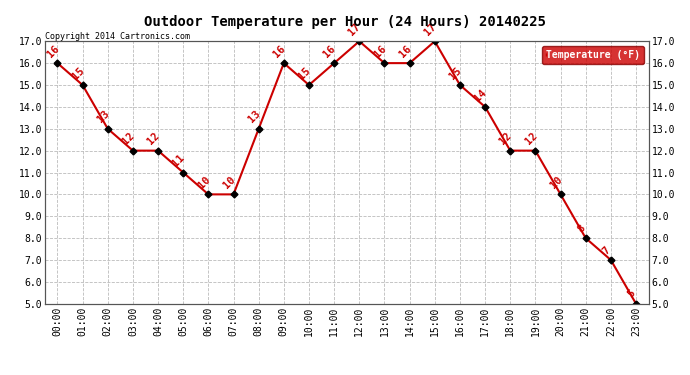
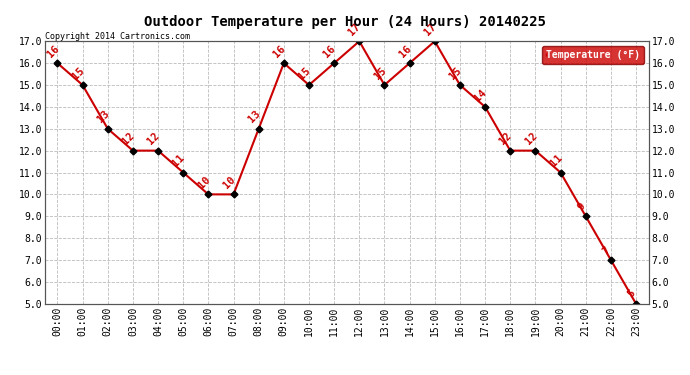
13:00: 16 -> 15
20:00: 10 -> 11
21:00: 8 -> 9
